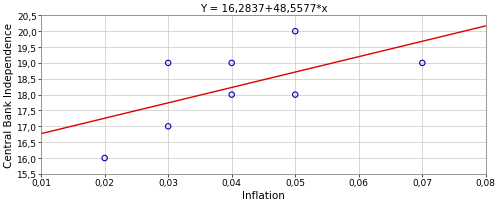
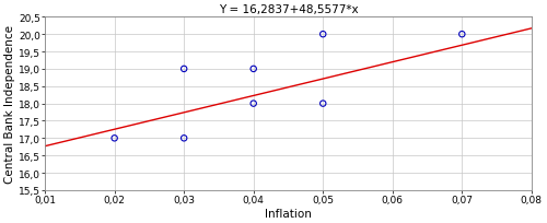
0,02: 16 -> 17
0,07: 19 -> 20
